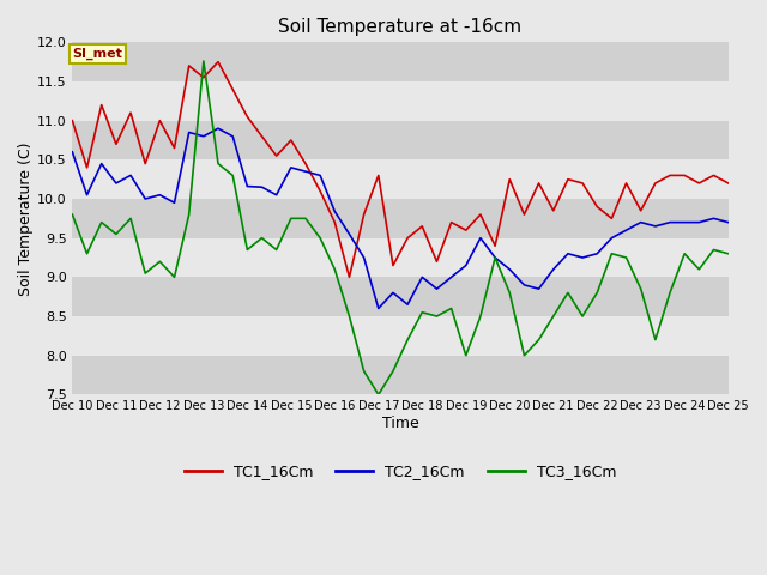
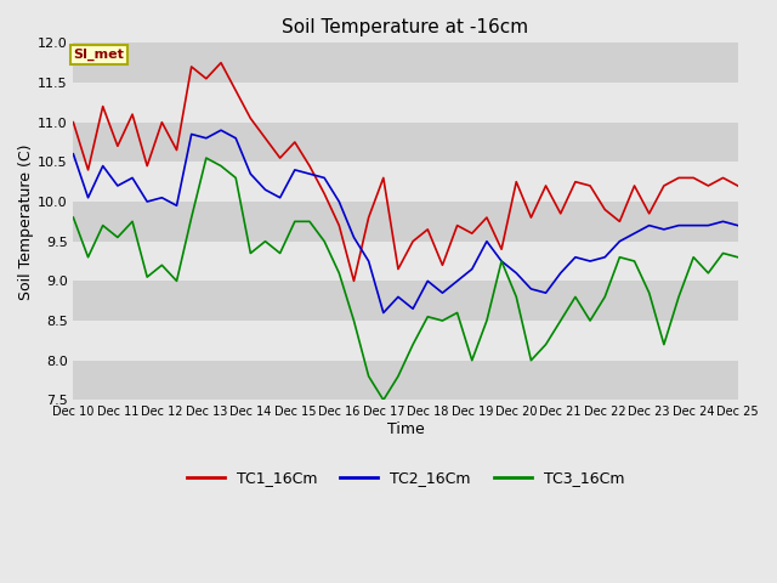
TC3_16Cm/Dec 13: 11.76 -> 10.55
TC2_16Cm/Dec 14: 10.16 -> 10.35
TC2_16Cm/Dec 16: 9.84 -> 10.00
